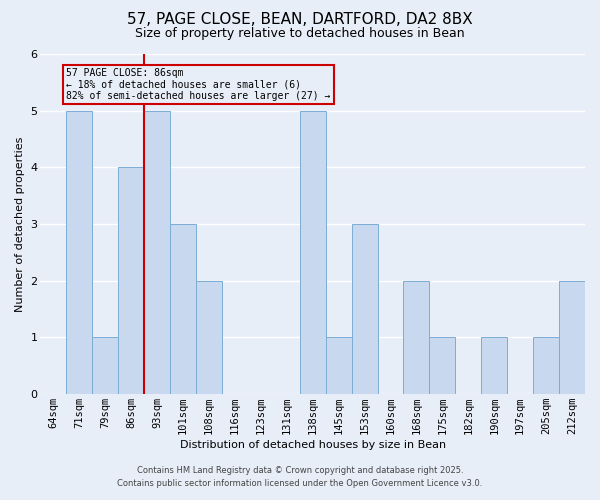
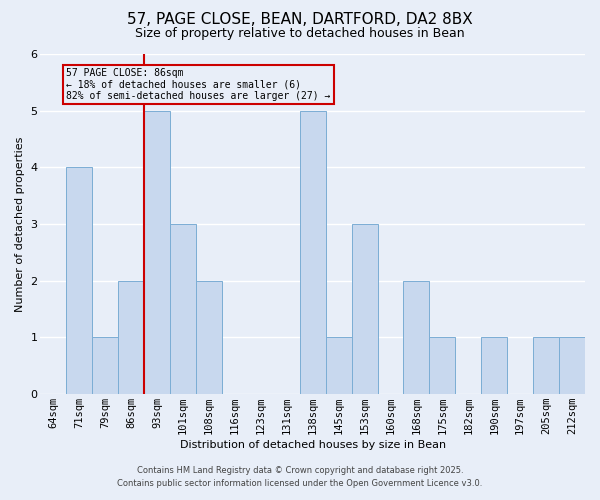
71sqm: 5 -> 4
86sqm: 4 -> 2
212sqm: 2 -> 1
